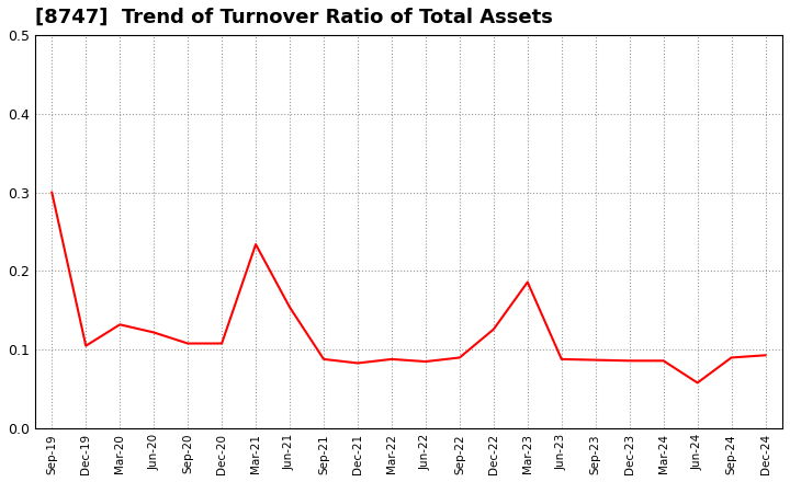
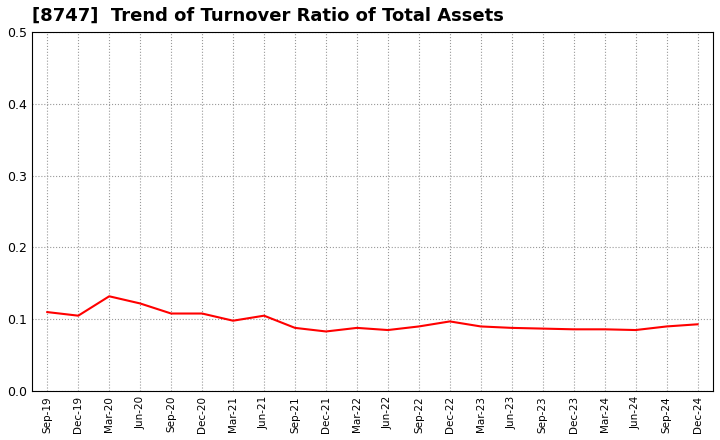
Sep-19: 0.300 -> 0.110
Mar-21: 0.234 -> 0.098
Jun-21: 0.154 -> 0.105
Dec-22: 0.126 -> 0.097
Mar-23: 0.186 -> 0.090
Jun-24: 0.058 -> 0.085
